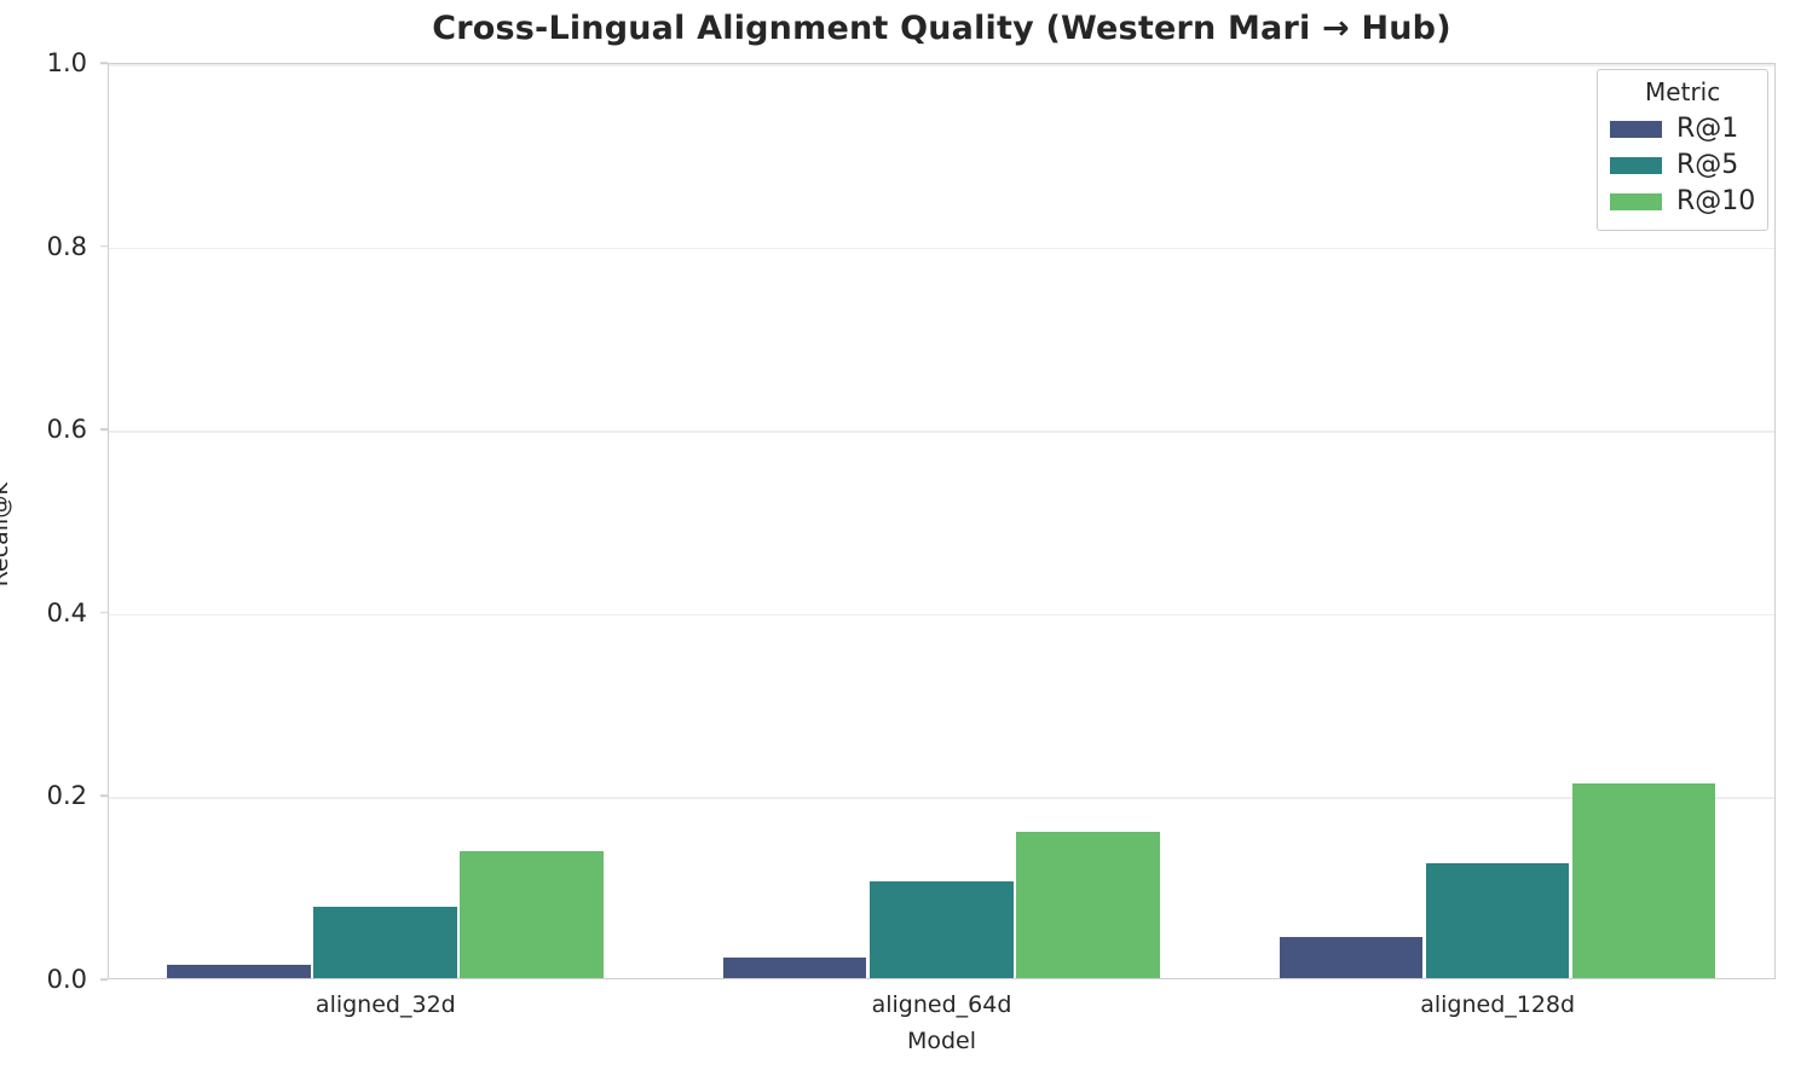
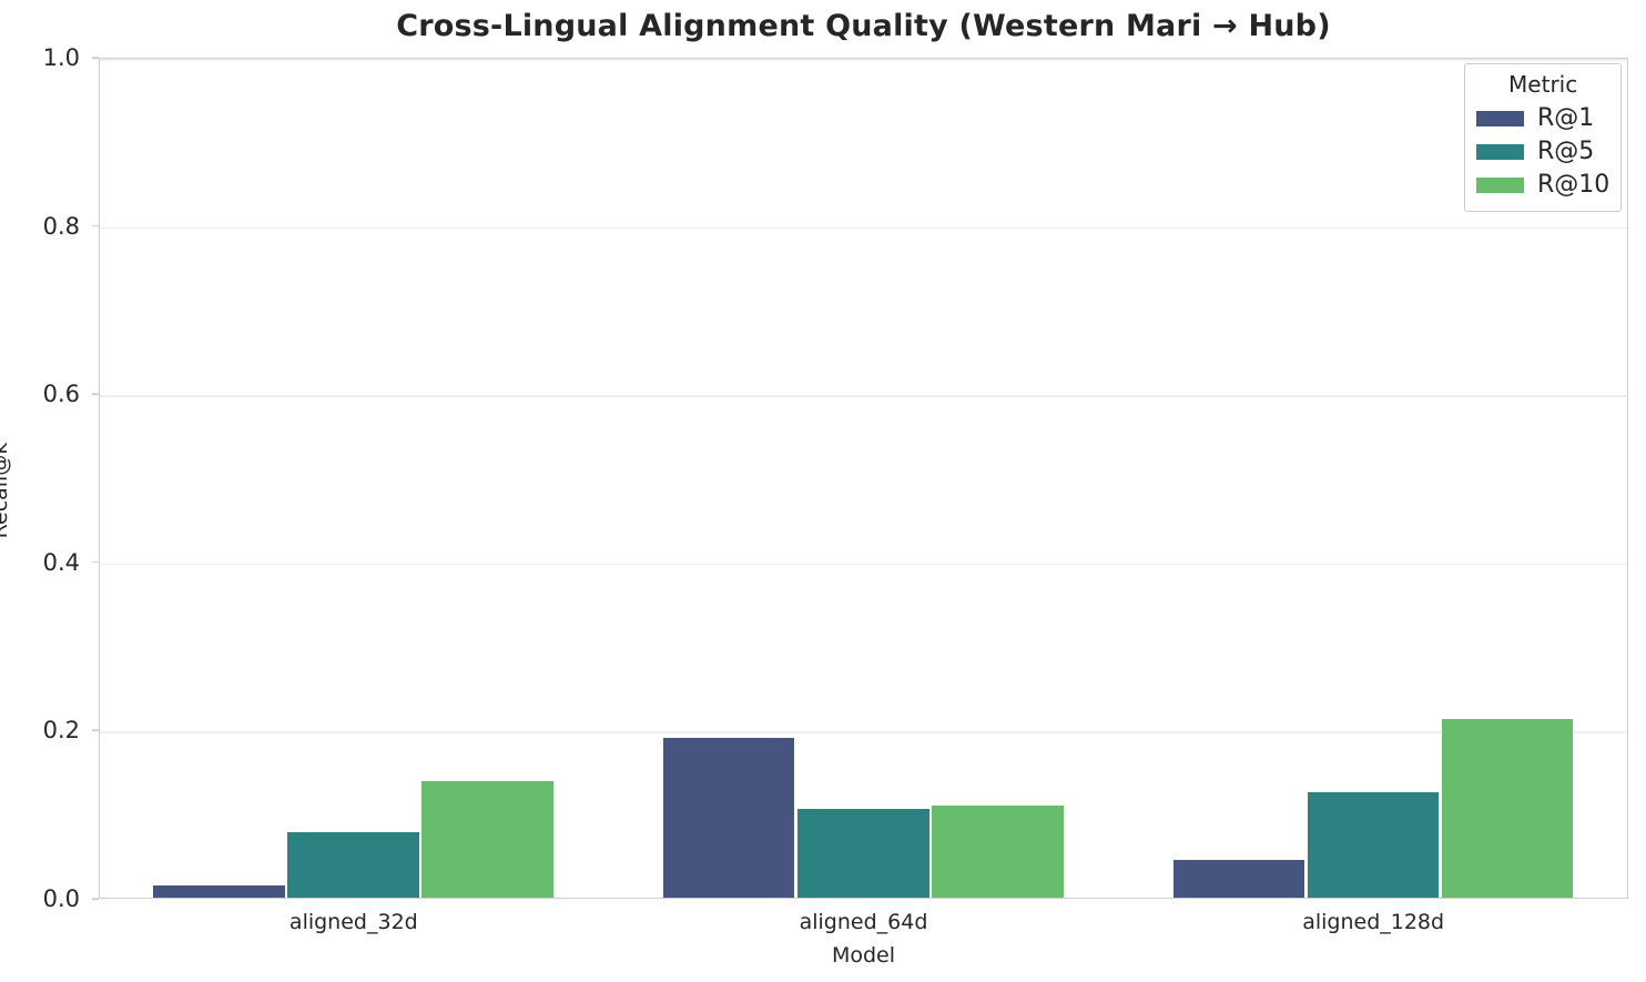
R@1/aligned_64d: 0.02 -> 0.19
R@10/aligned_64d: 0.16 -> 0.11
